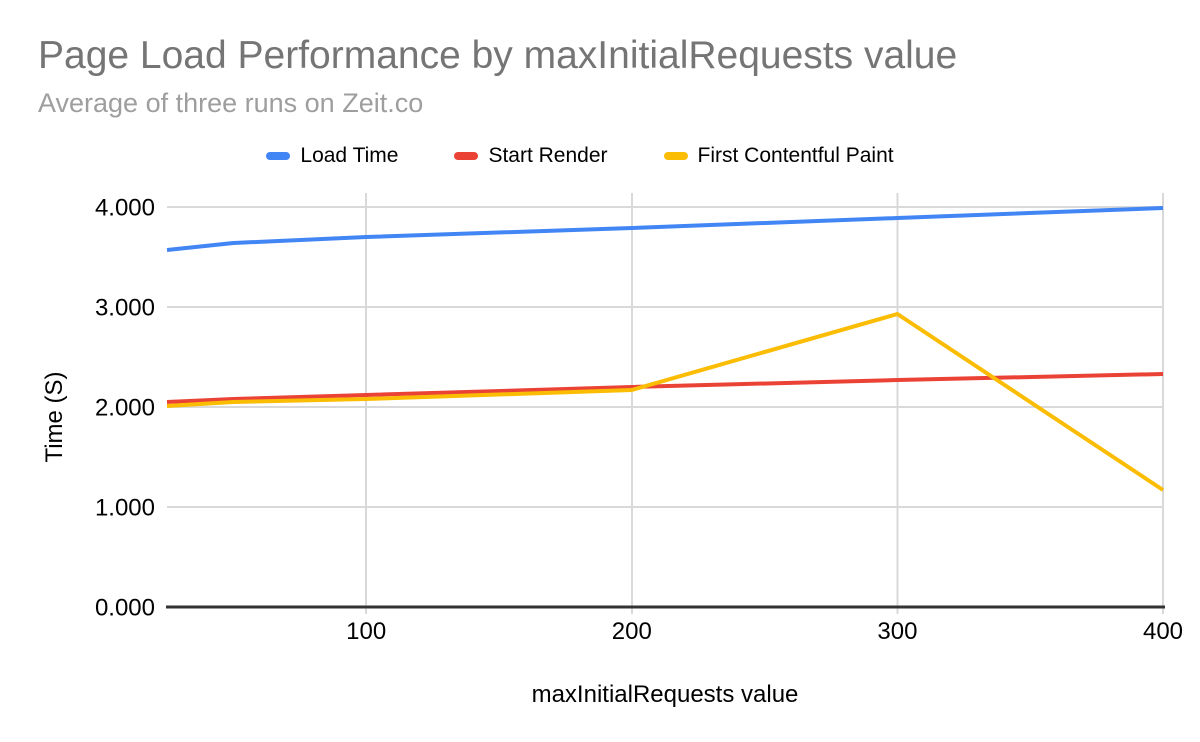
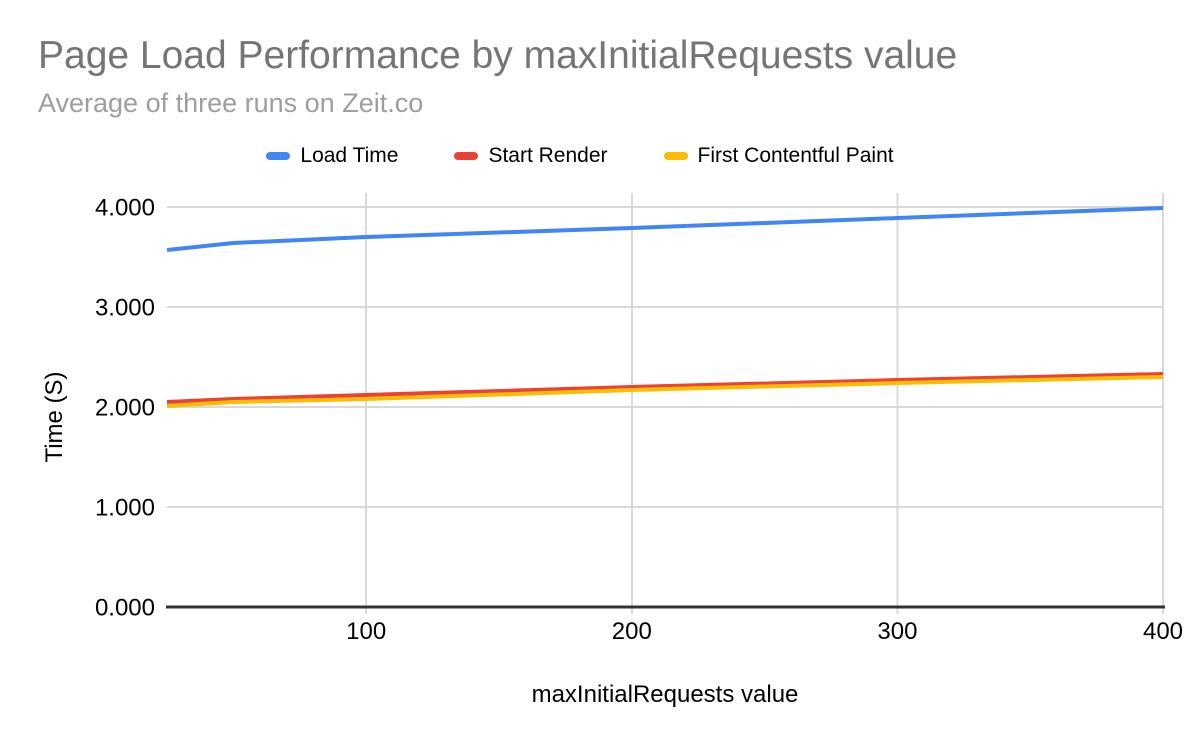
First Contentful Paint/300: 2.93 -> 2.24
First Contentful Paint/400: 1.17 -> 2.30
